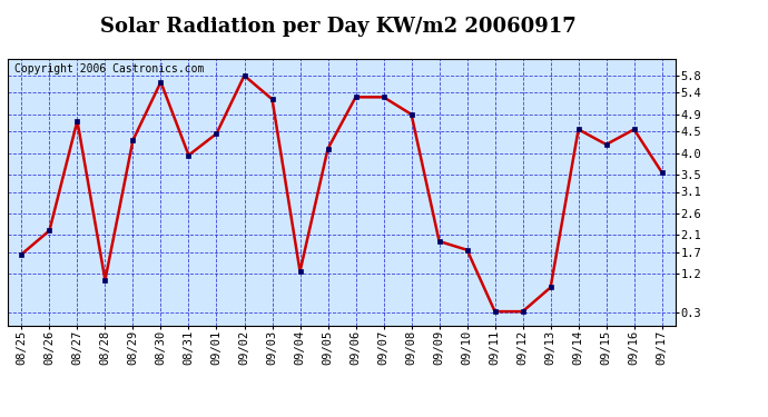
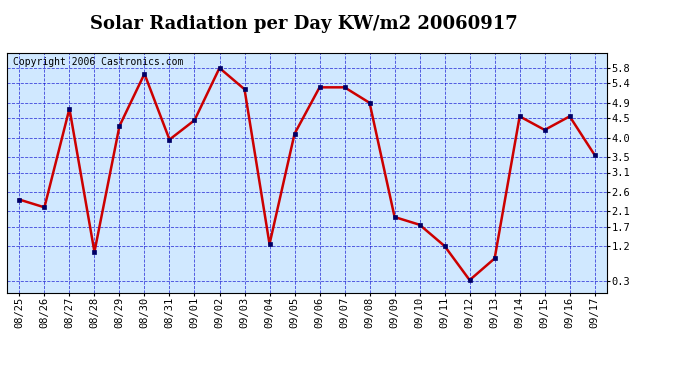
08/25: 1.65 -> 2.40
09/11: 0.32 -> 1.20
